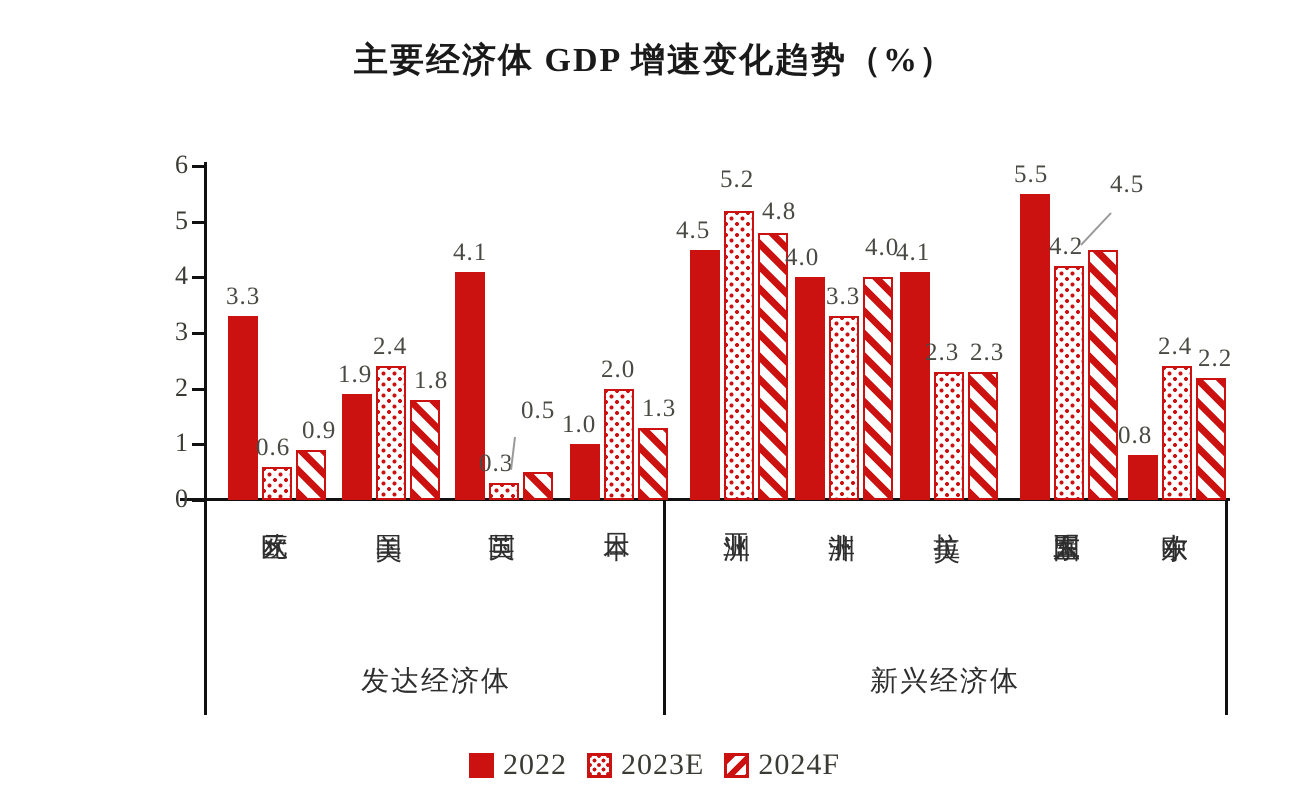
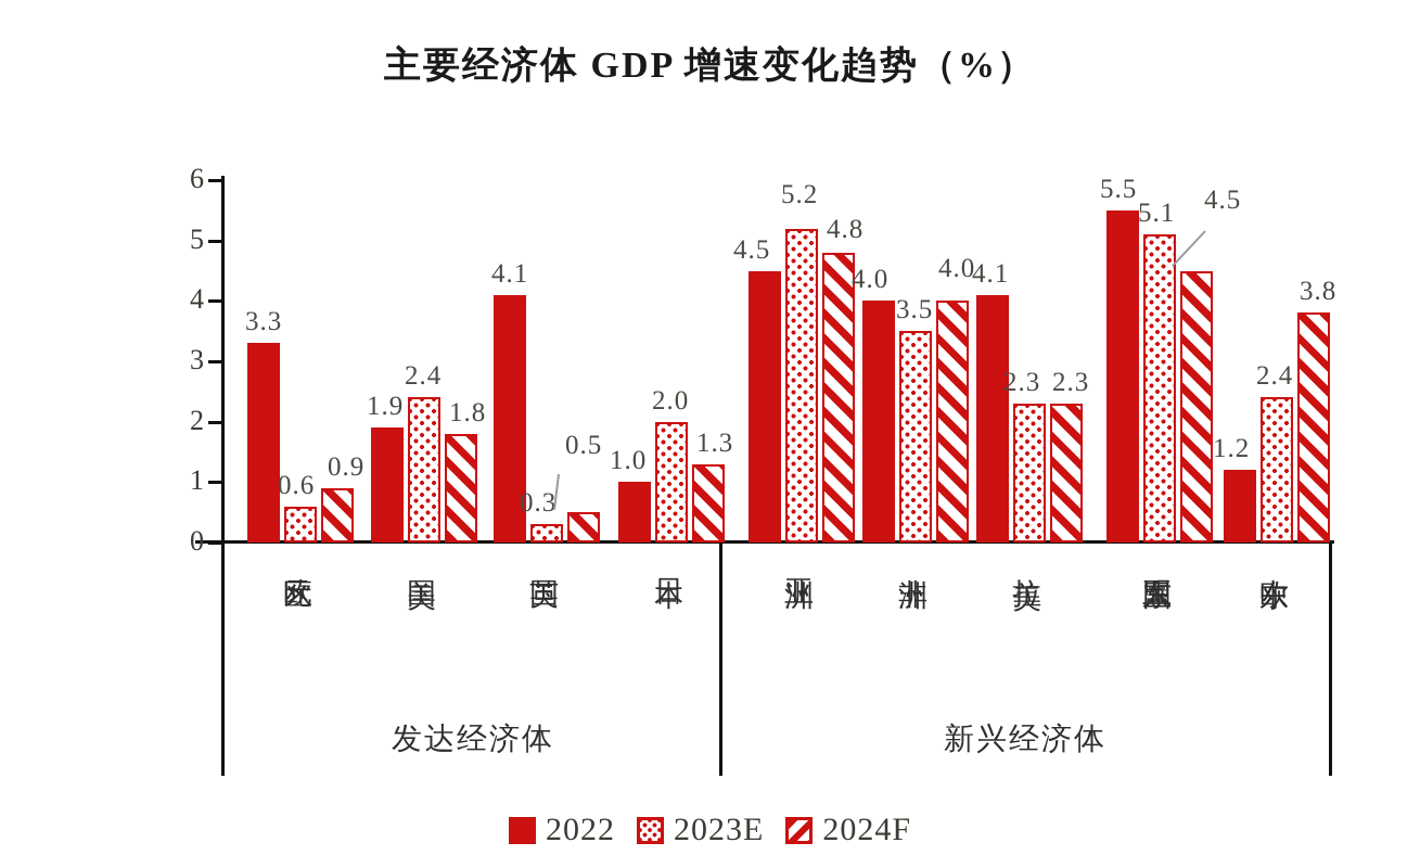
2023E/非洲: 3.3 -> 3.5
2023E/东盟五国: 4.2 -> 5.1
2022/中东欧: 0.8 -> 1.2
2024F/中东欧: 2.2 -> 3.8
